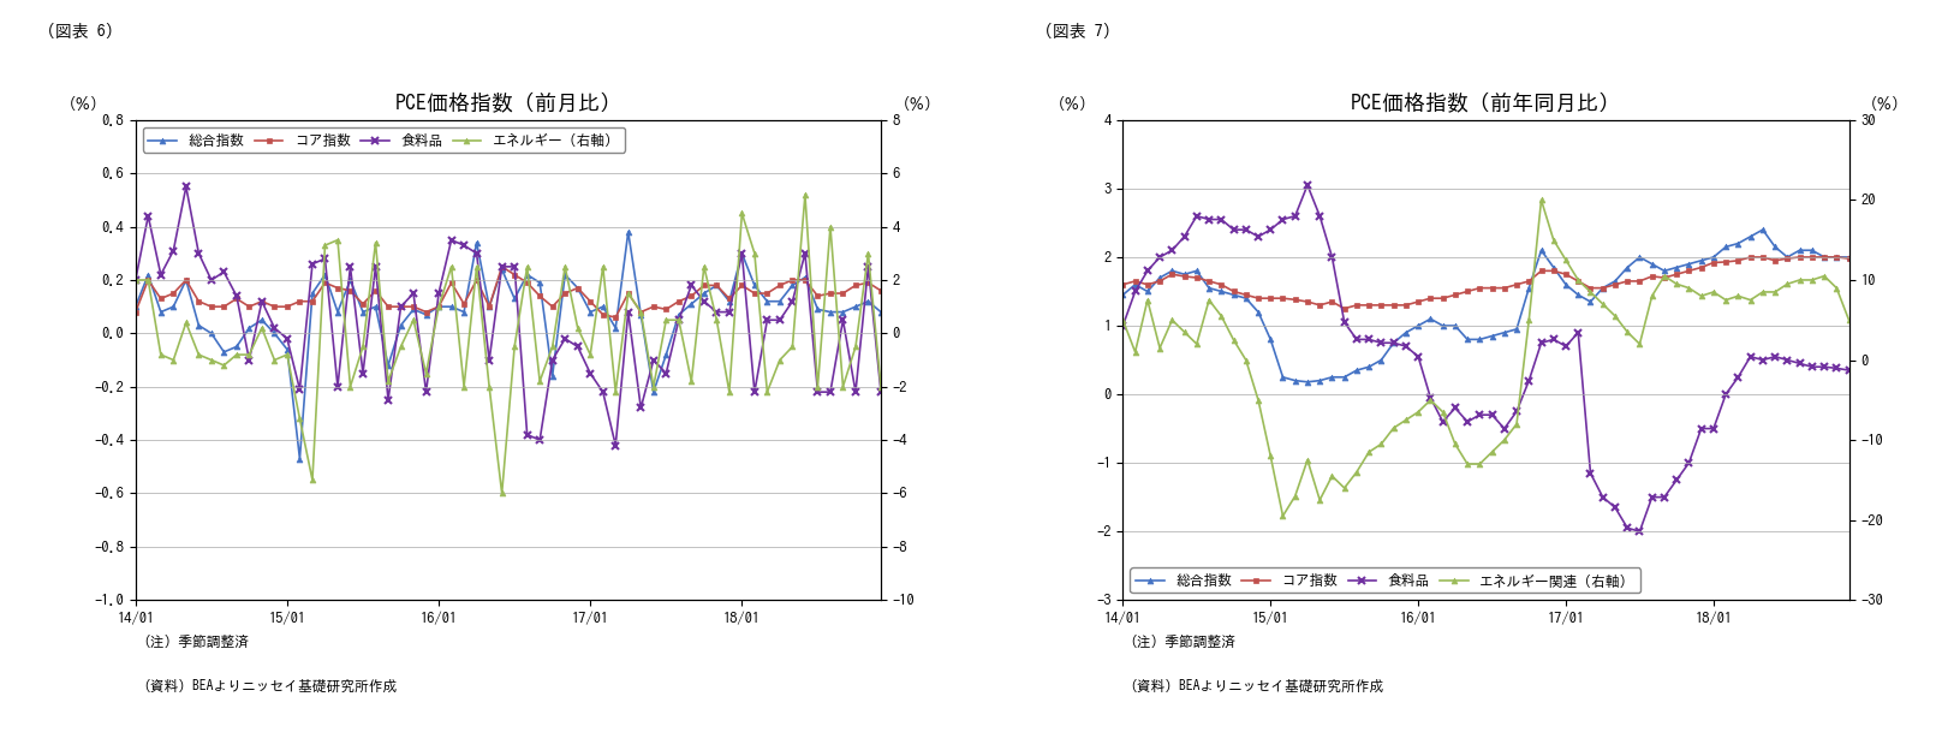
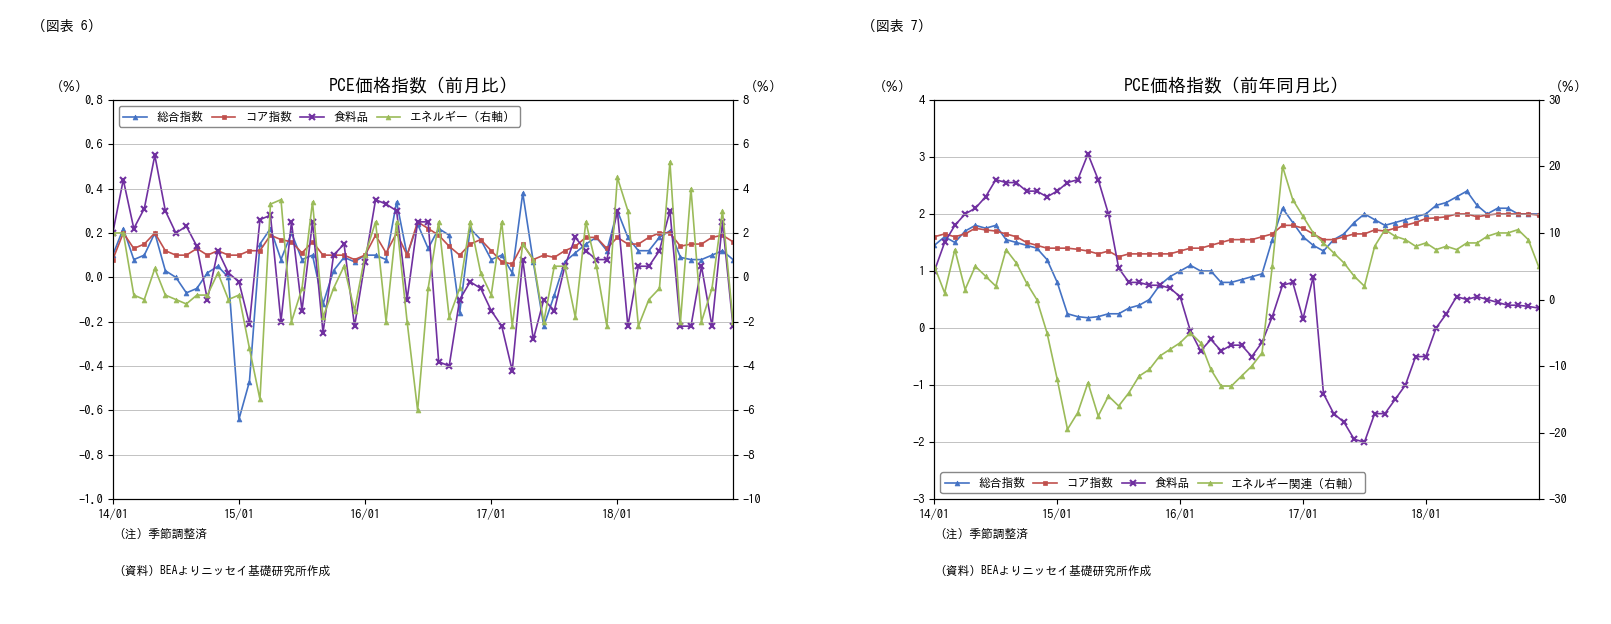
PCE価格指数（前月比）/総合指数/15/01: -0.06 -> -0.64
PCE価格指数（前月比）/食料品/16/01: 0.15 -> 0.07
PCE価格指数（前年同月比）/食料品/17/01: 0.70 -> 0.16
